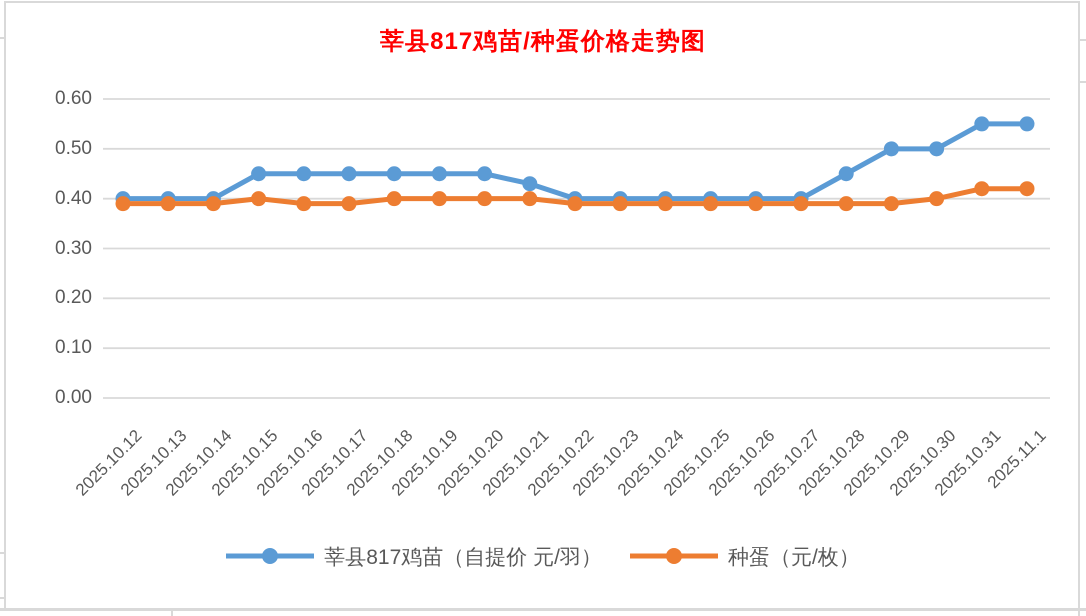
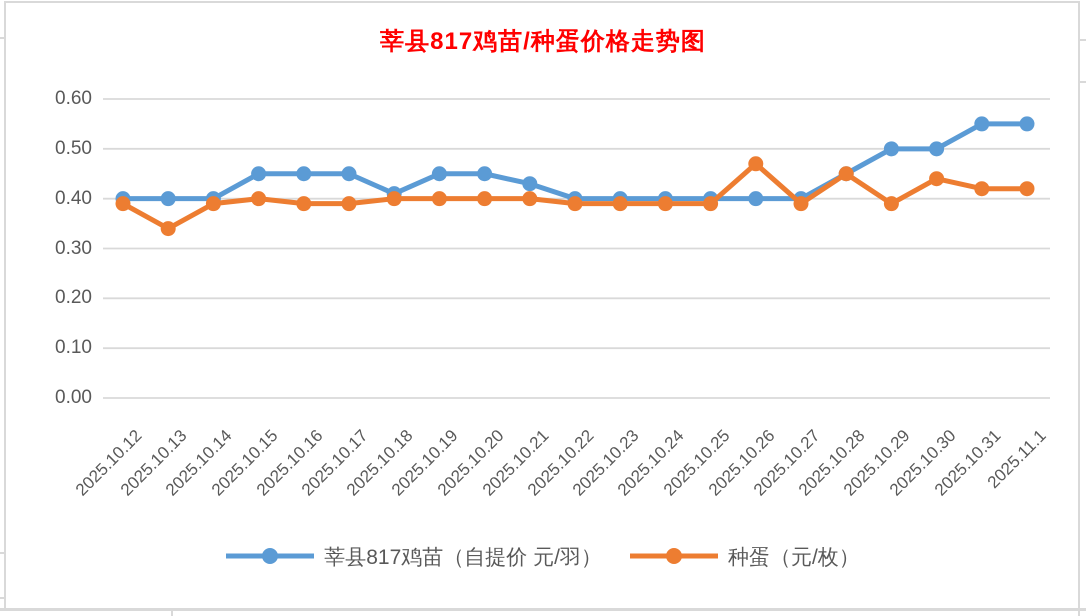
种蛋（元/枚）/2025.10.13: 0.39 -> 0.34
莘县817鸡苗（自提价 元/羽）/2025.10.18: 0.45 -> 0.41
种蛋（元/枚）/2025.10.26: 0.39 -> 0.47
种蛋（元/枚）/2025.10.28: 0.39 -> 0.45
种蛋（元/枚）/2025.10.30: 0.40 -> 0.44
